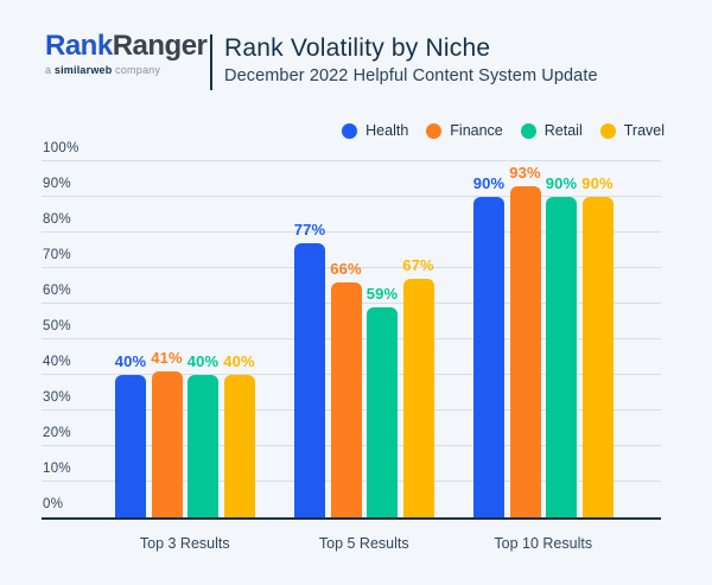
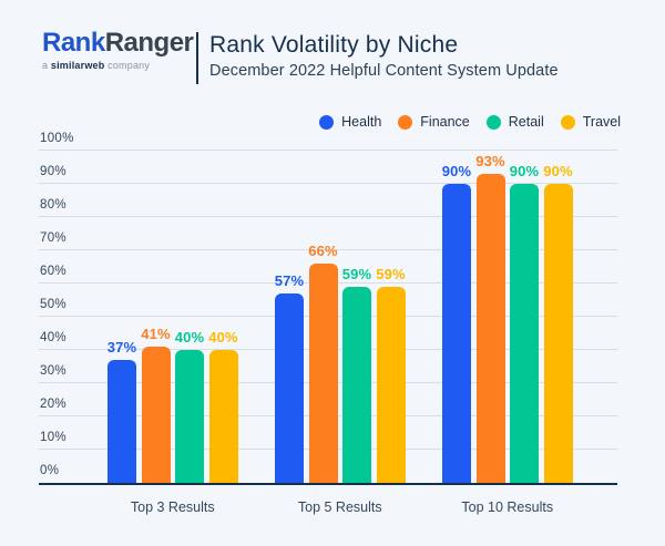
Health/Top 3 Results: 40% -> 37%
Health/Top 5 Results: 77% -> 57%
Travel/Top 5 Results: 67% -> 59%
